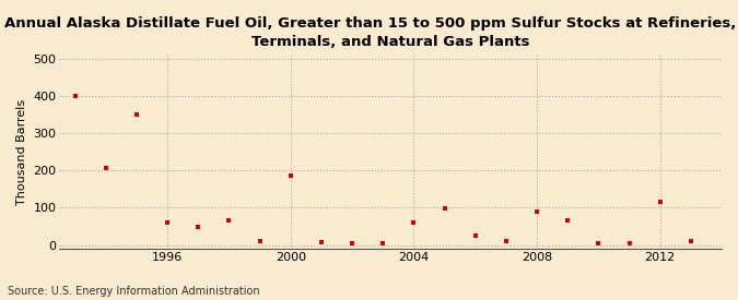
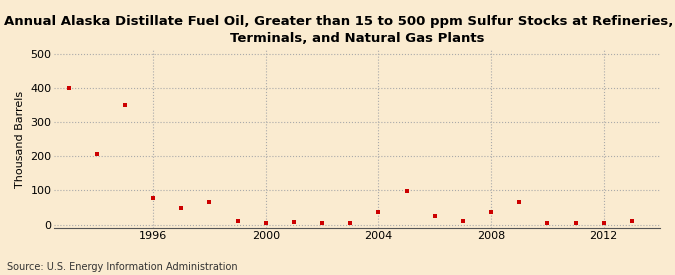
1996: 60 -> 78
2000: 185 -> 4
2004: 60 -> 38
2008: 90 -> 38
2012: 115 -> 5
